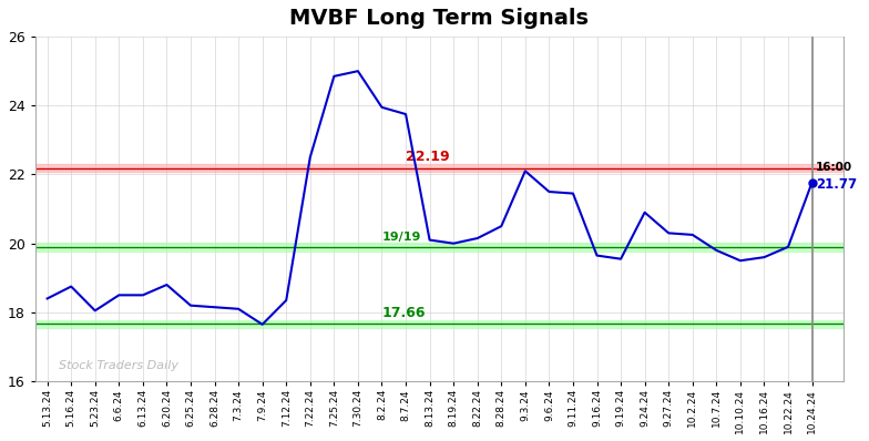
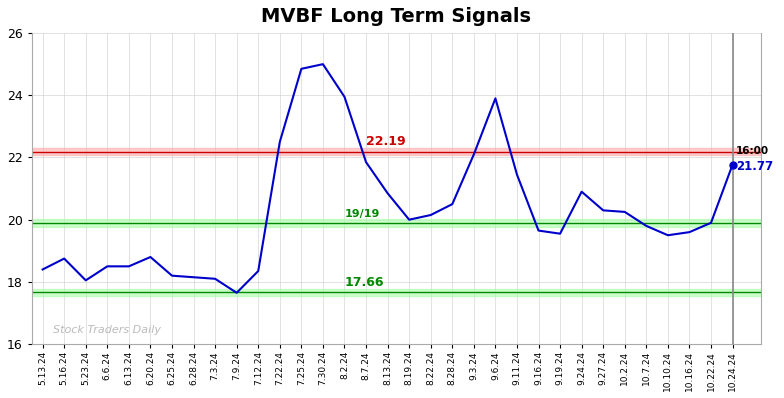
8.7.24: 23.75 -> 21.85
8.13.24: 20.10 -> 20.85
9.6.24: 21.50 -> 23.90
